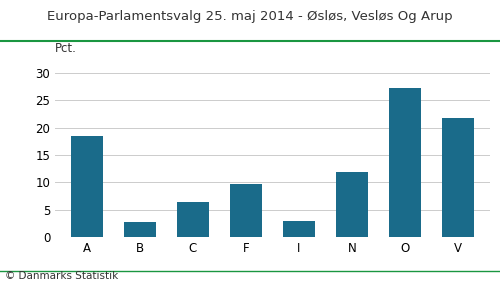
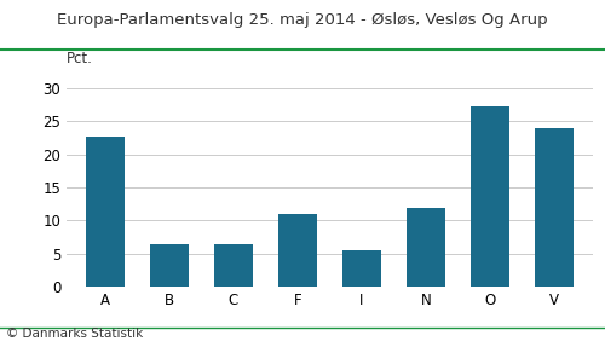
A: 18.5 -> 22.6
B: 2.7 -> 6.4
F: 9.7 -> 11.0
I: 2.9 -> 5.4
V: 21.7 -> 24.0
